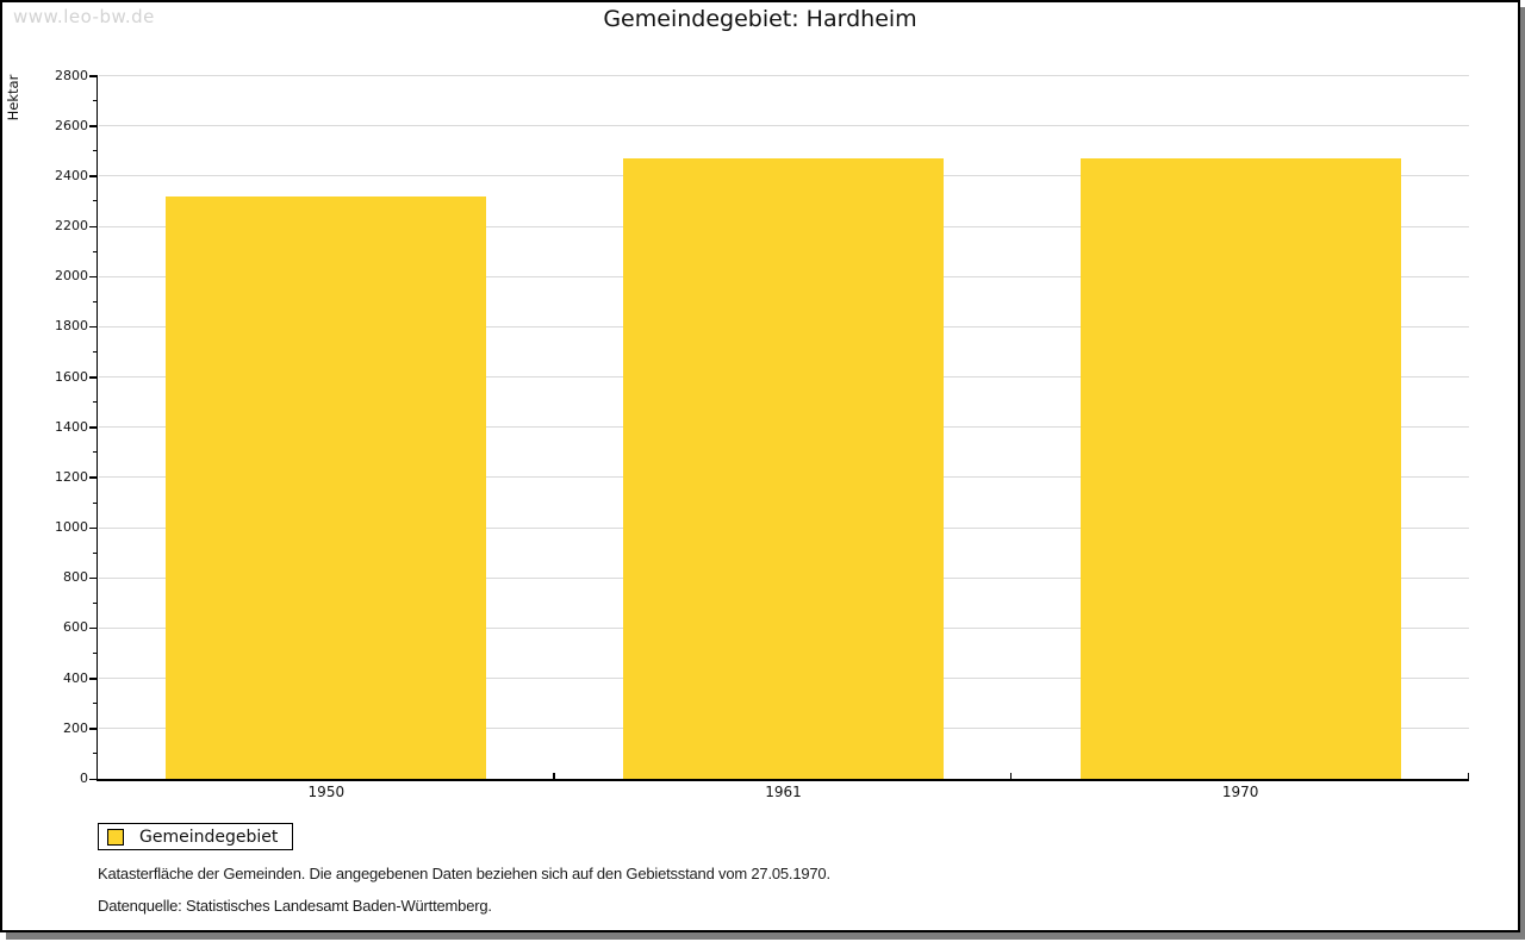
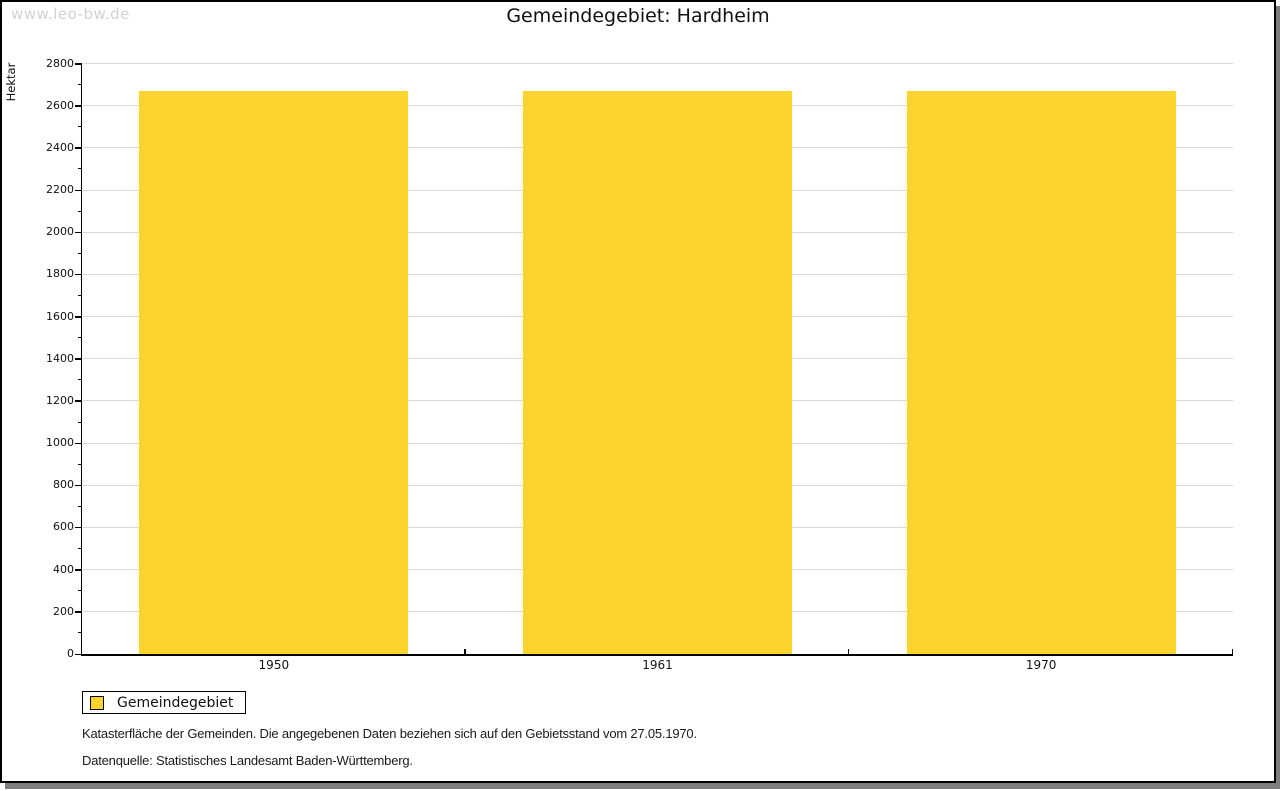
1950: 2320 -> 2670
1961: 2470 -> 2670
1970: 2470 -> 2670
